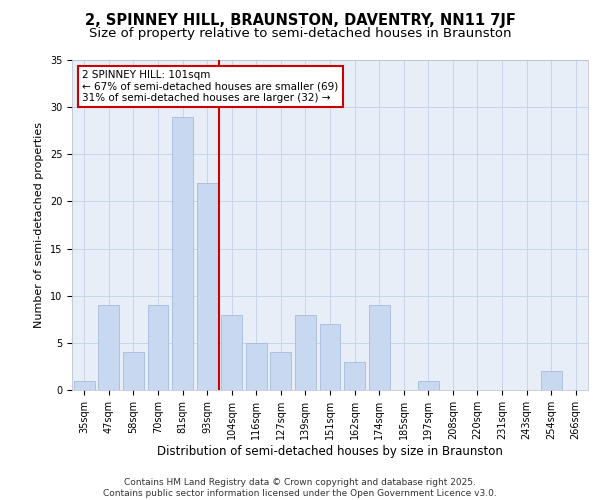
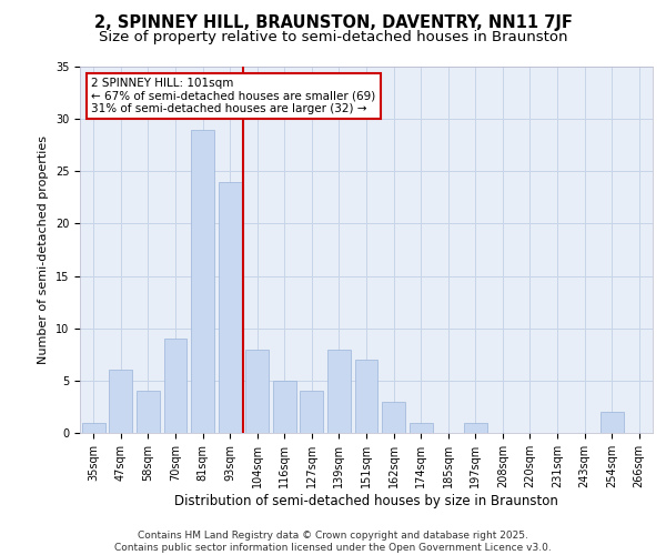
47sqm: 9 -> 6
93sqm: 22 -> 24
174sqm: 9 -> 1
